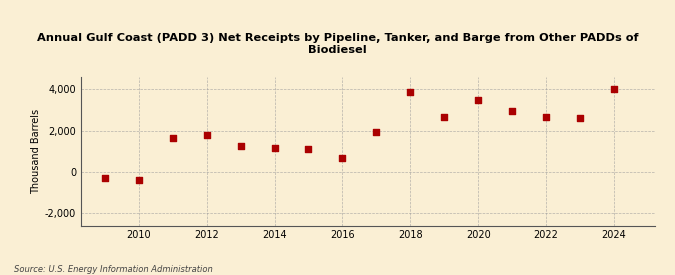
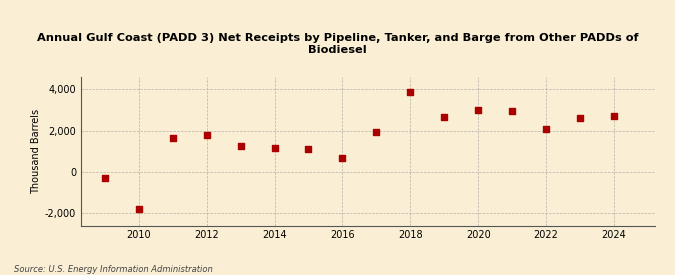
2010: -400 -> -1,800
2020: 3,500 -> 3,000
2022: 2,650 -> 2,100
2024: 4,000 -> 2,700
